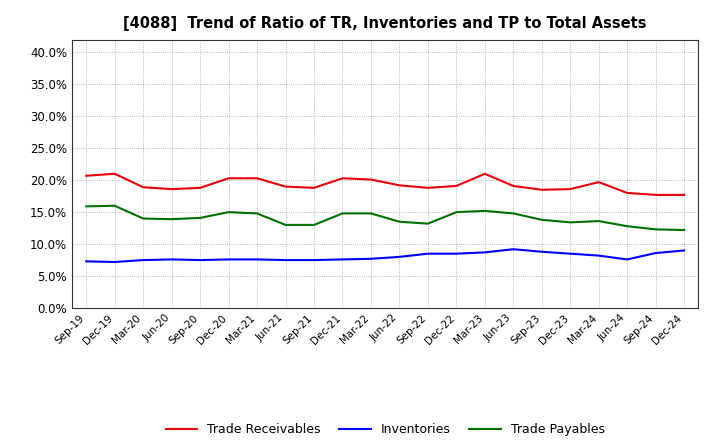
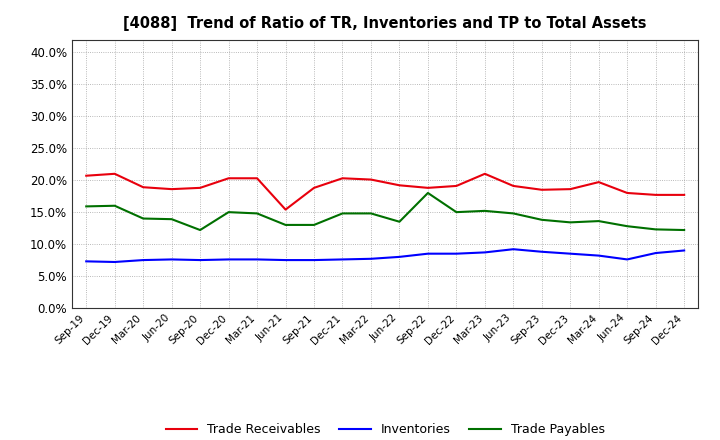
Trade Payables/Sep-20: 14.1% -> 12.2%
Trade Receivables/Jun-21: 19.0% -> 15.4%
Trade Payables/Sep-22: 13.2% -> 18.0%
